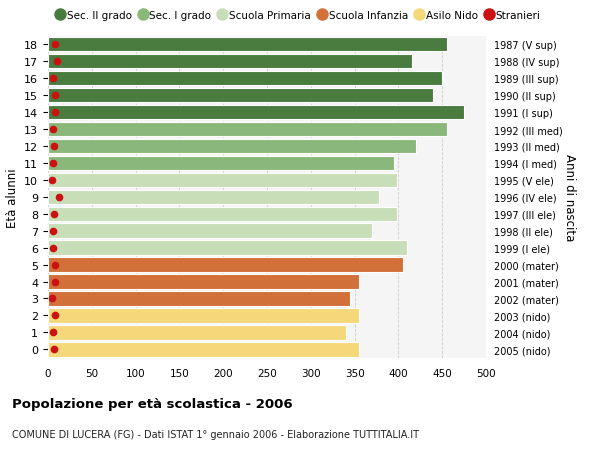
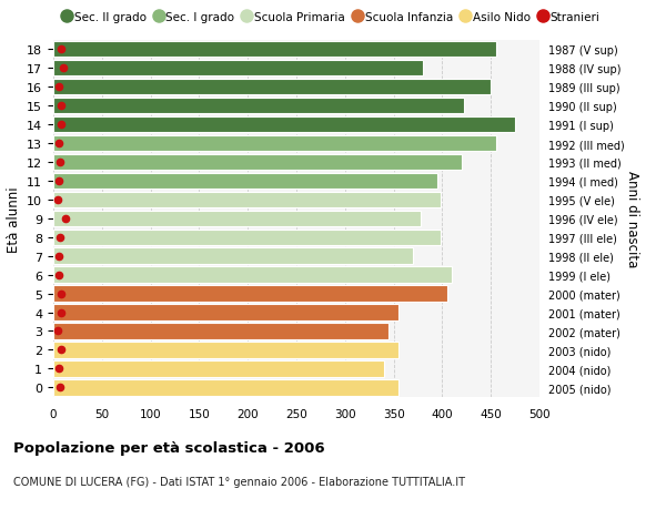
17: 415 -> 380
15: 440 -> 422
